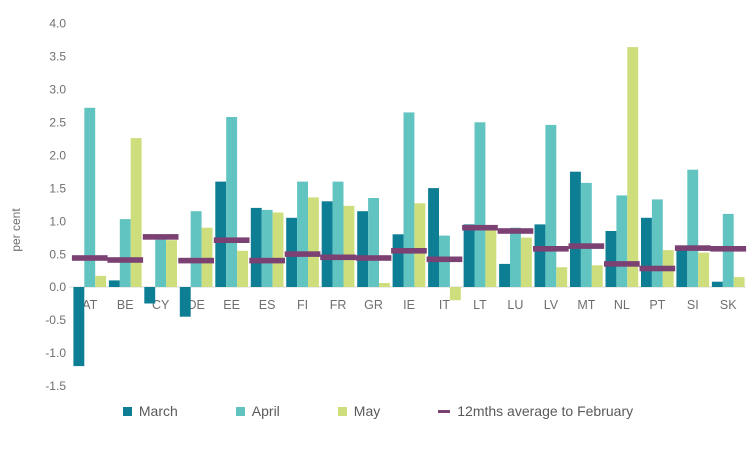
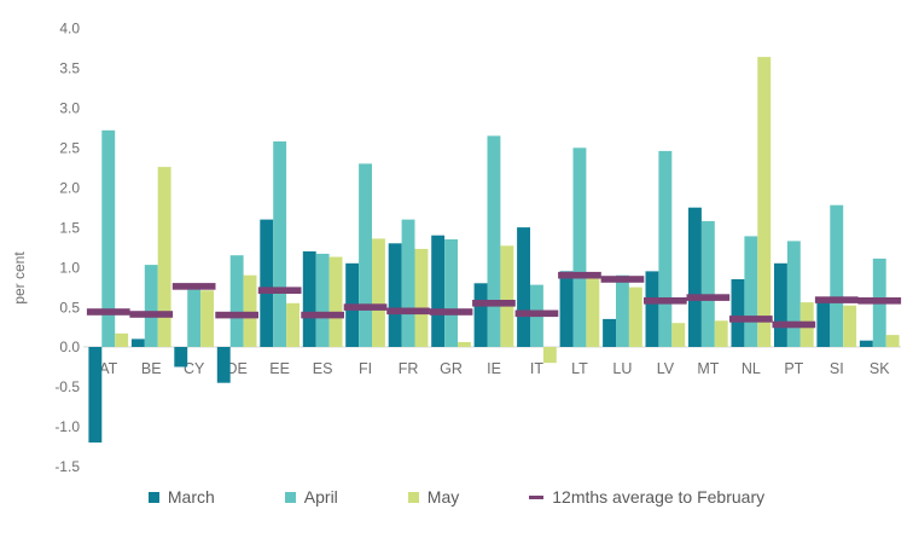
April/FI: 1.6 -> 2.3
March/GR: 1.1 -> 1.4
